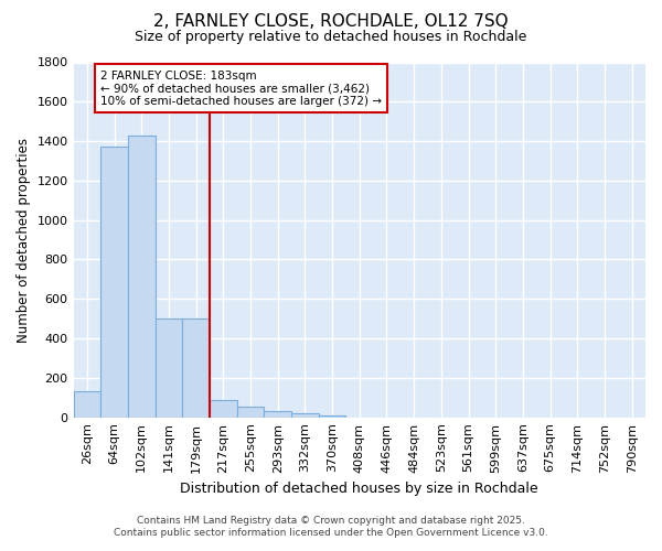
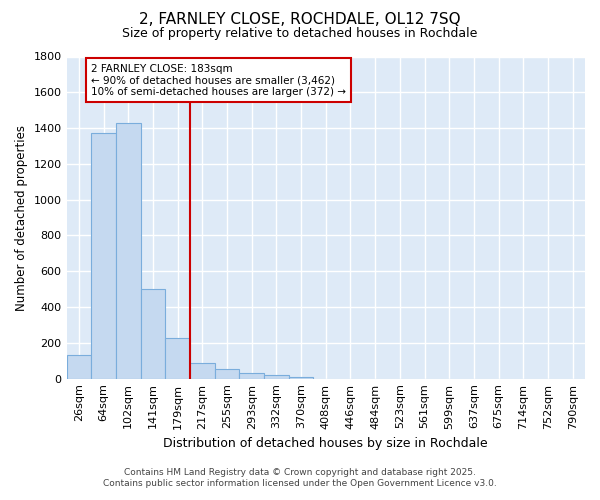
179sqm: 500 -> 220
